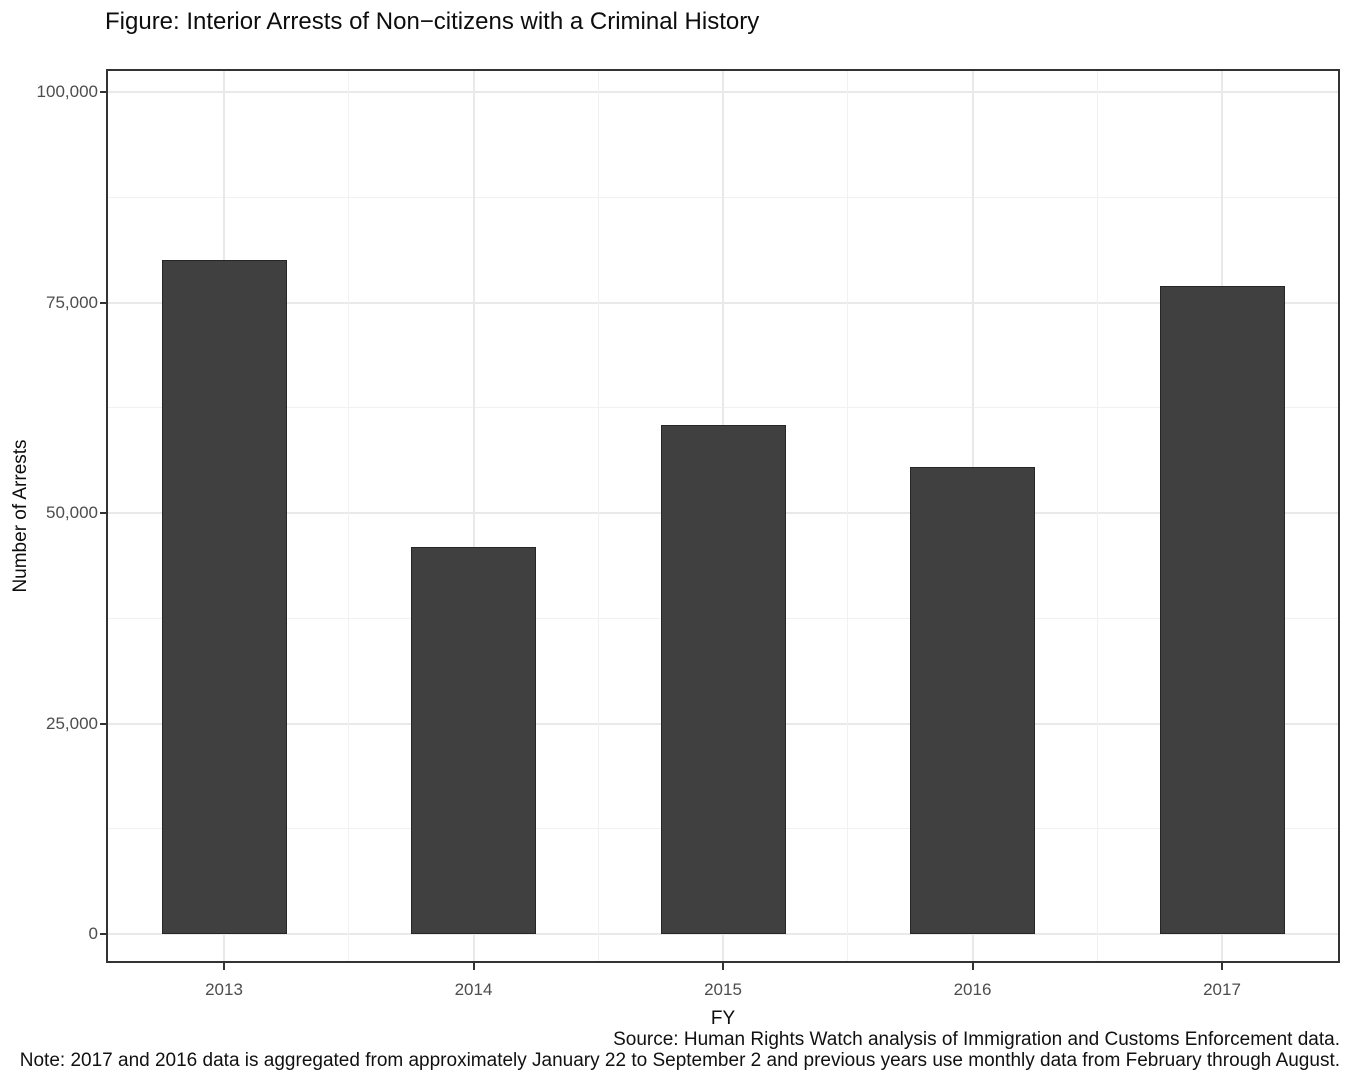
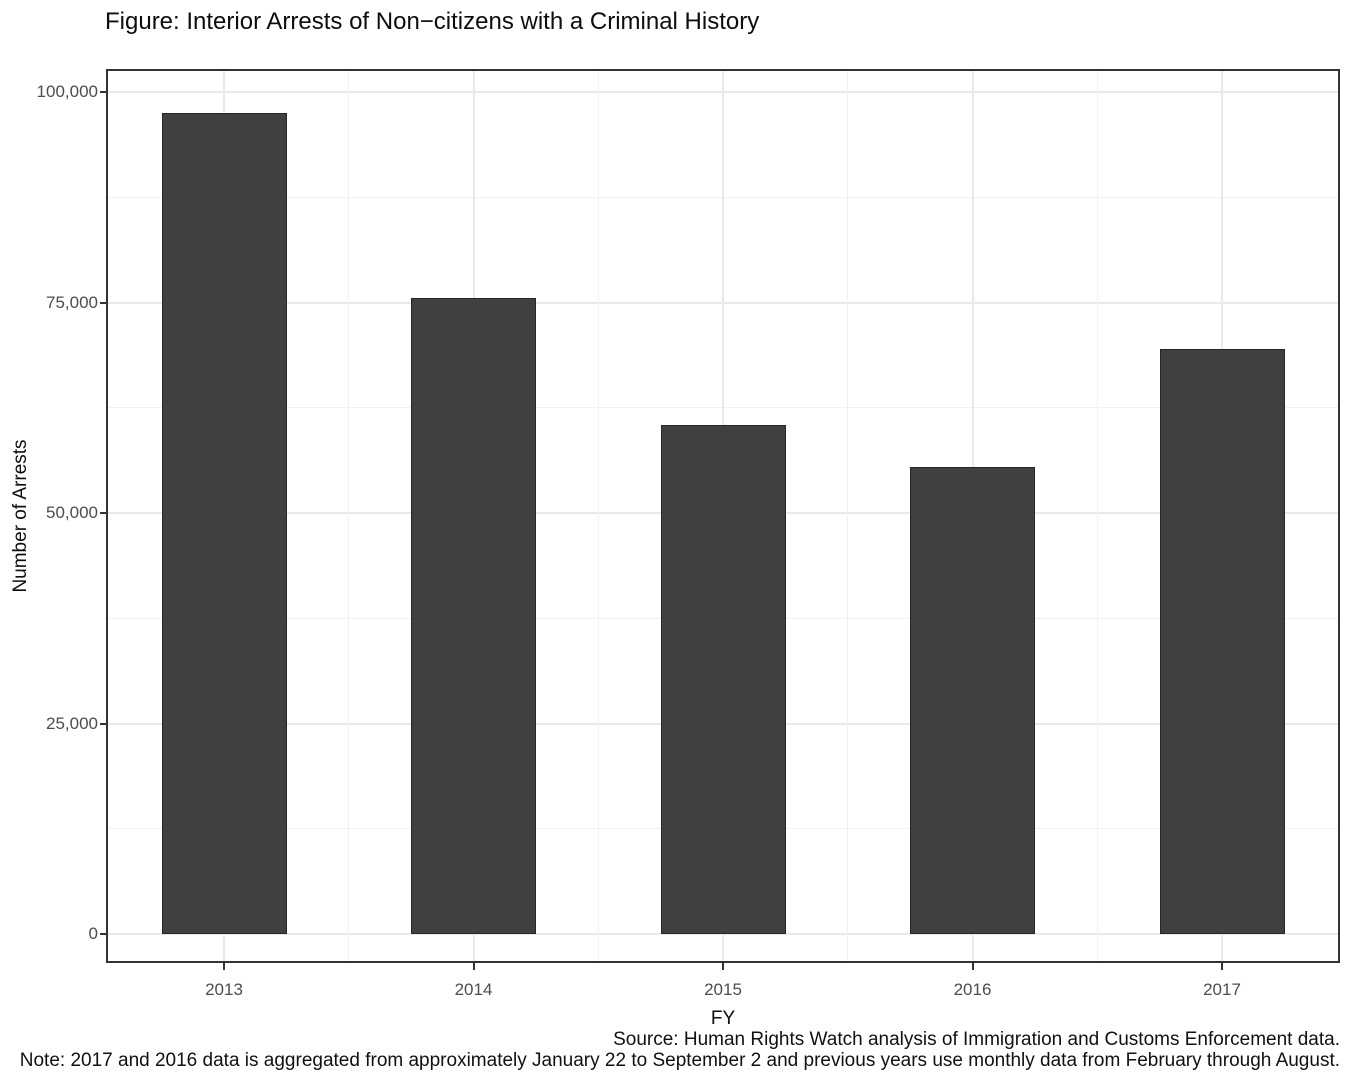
2013: 80000 -> 98000
2014: 46000 -> 76000
2017: 77000 -> 70000
